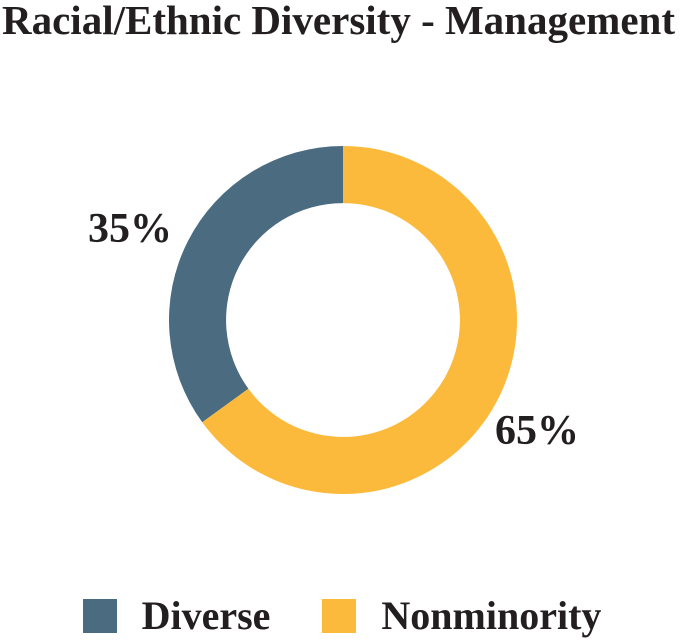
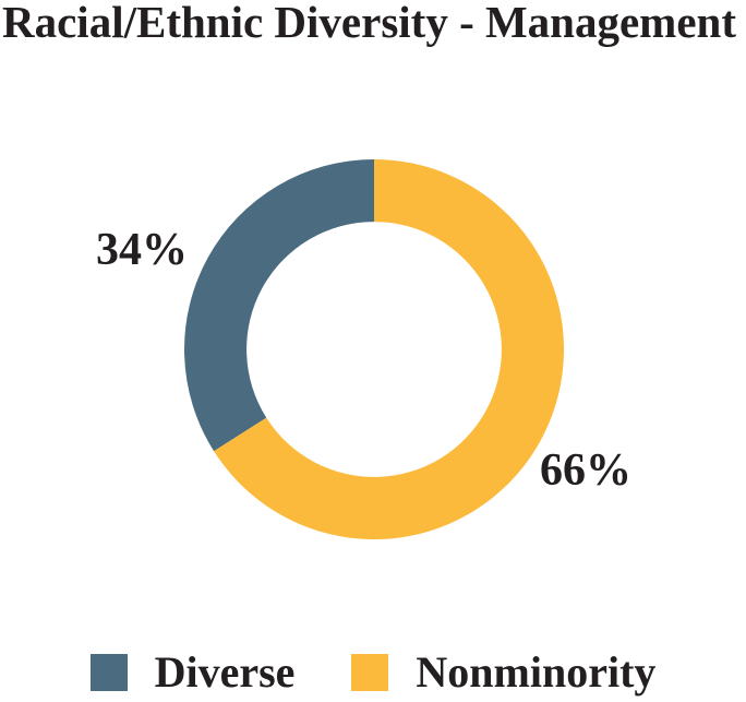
Diverse: 35% -> 34%
Nonminority: 65% -> 66%
